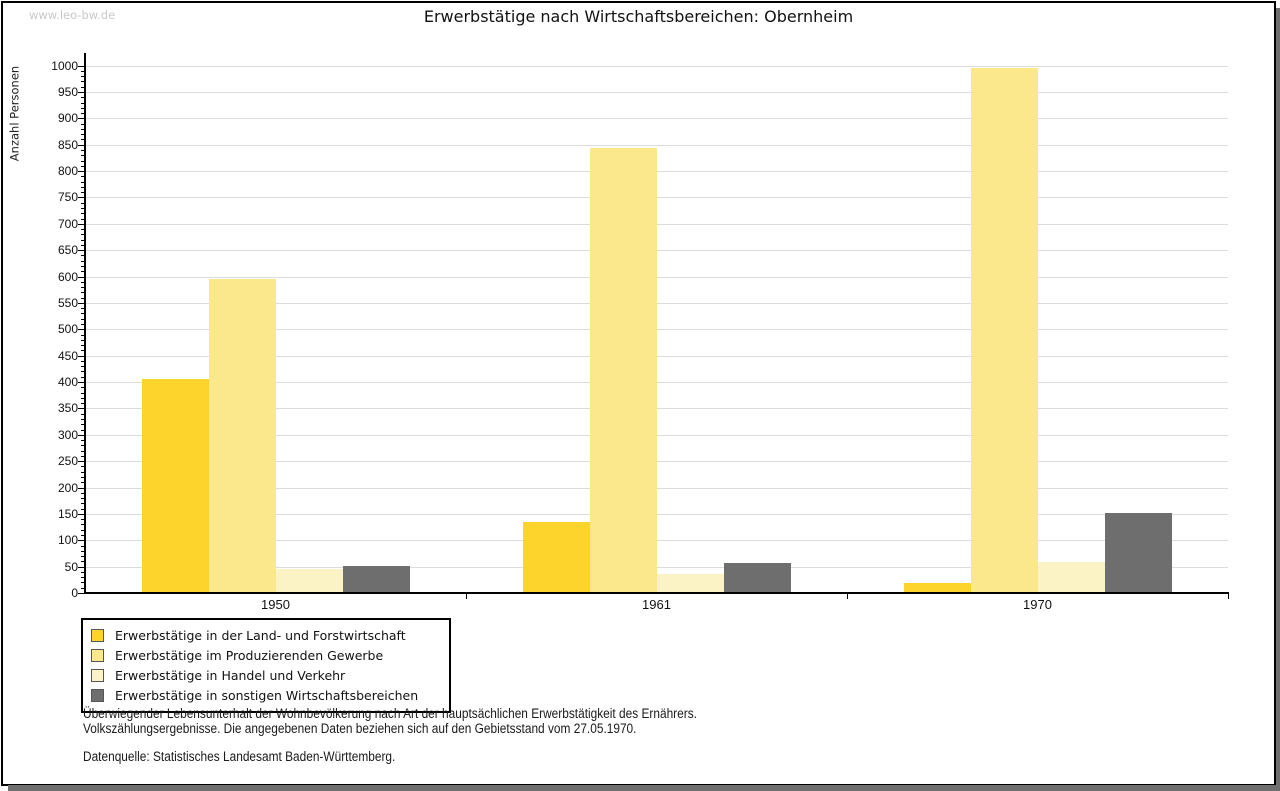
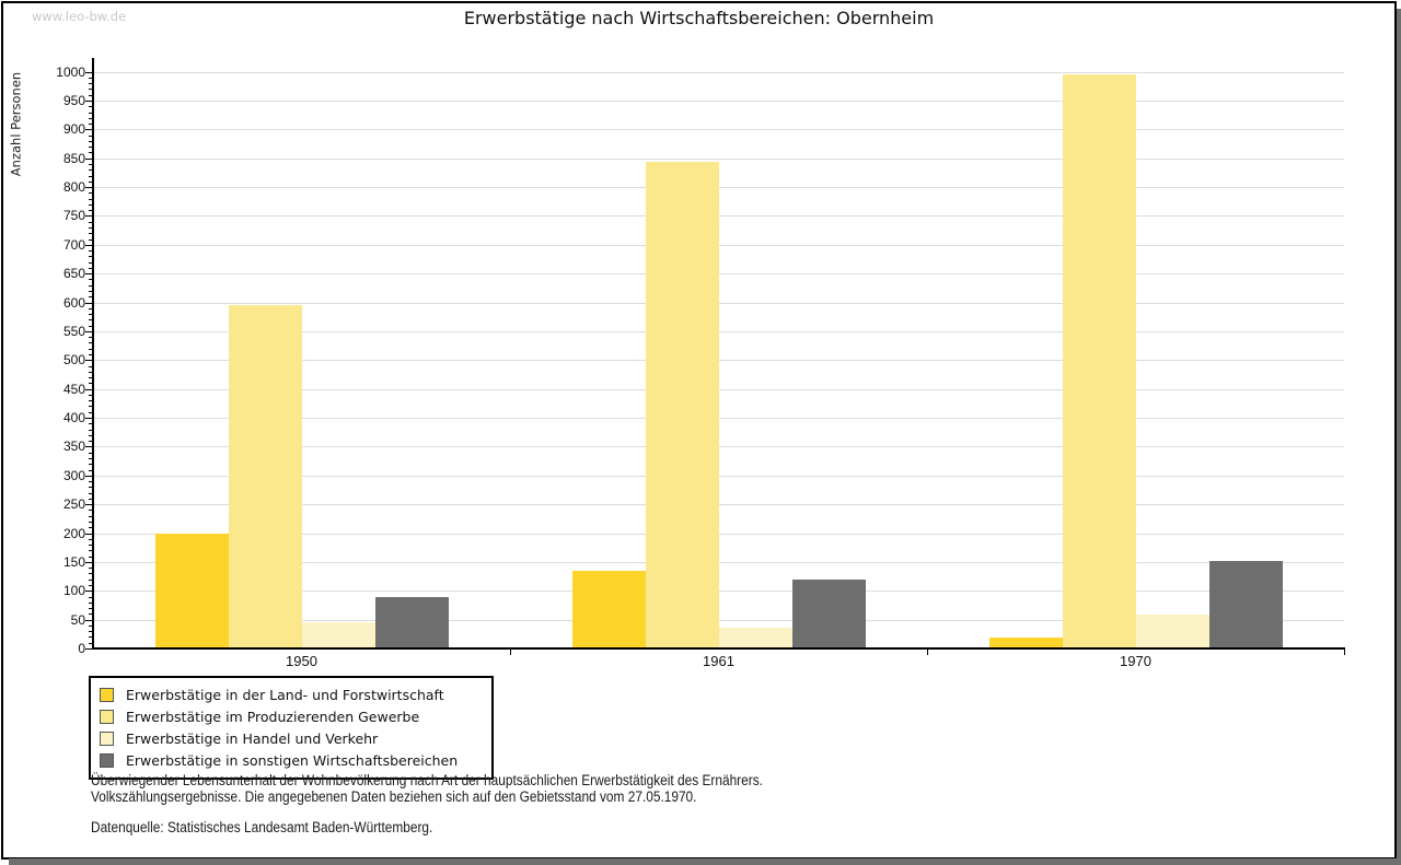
Erwerbstätige in der Land- und Forstwirtschaft/1950: 400 -> 200
Erwerbstätige in sonstigen Wirtschaftsbereichen/1950: 50 -> 90
Erwerbstätige in sonstigen Wirtschaftsbereichen/1961: 60 -> 120
